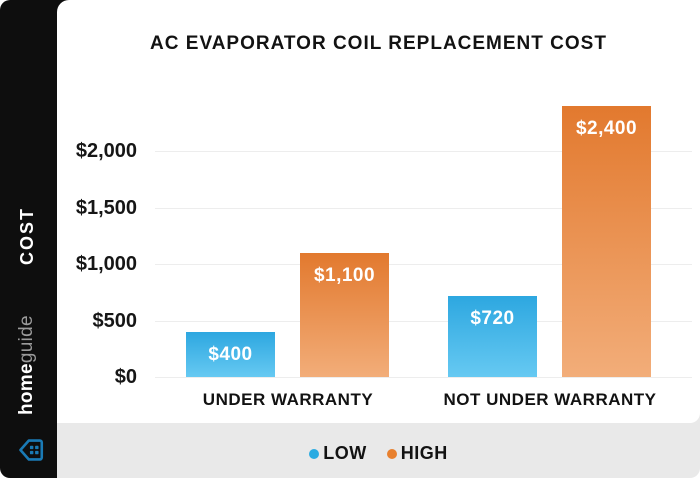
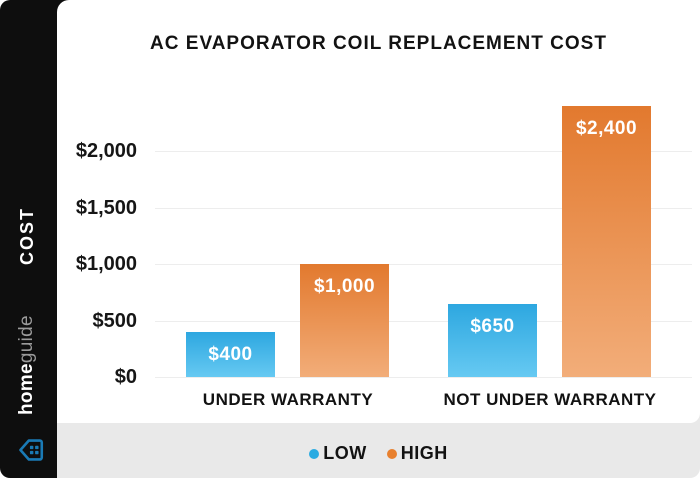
HIGH/UNDER WARRANTY: $1,100 -> $1,000
LOW/NOT UNDER WARRANTY: $720 -> $650
